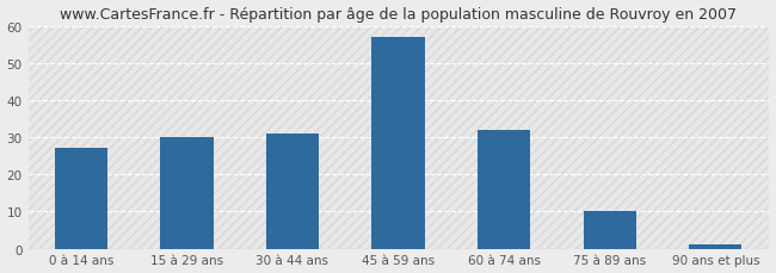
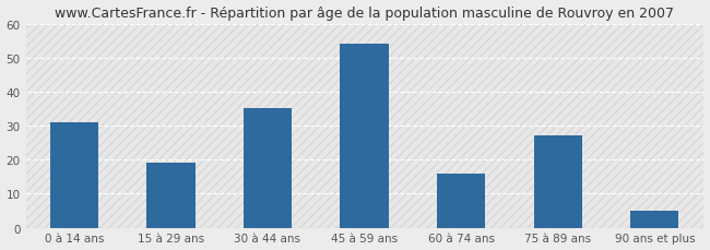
0 à 14 ans: 27 -> 31
15 à 29 ans: 30 -> 19
30 à 44 ans: 31 -> 35
45 à 59 ans: 57 -> 54
60 à 74 ans: 32 -> 16
75 à 89 ans: 10 -> 27
90 ans et plus: 1 -> 5
